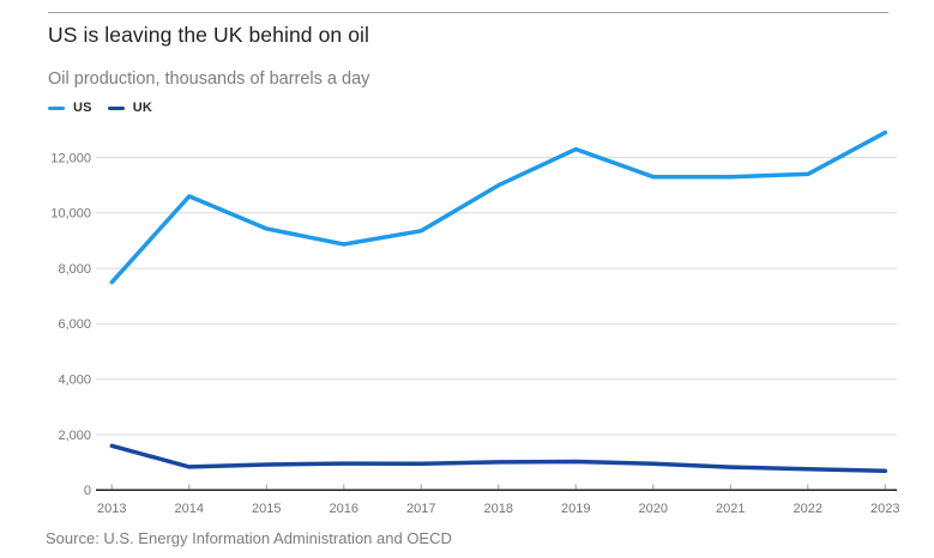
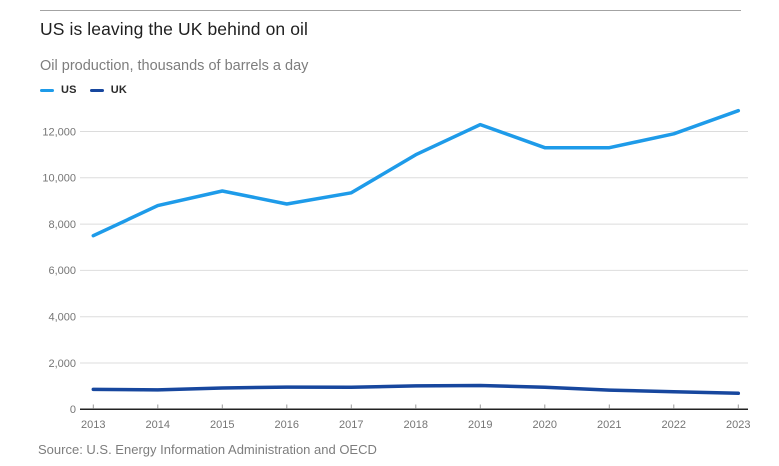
UK/2013: 1600 -> 900
US/2014: 10600 -> 8800
US/2022: 11400 -> 11900
